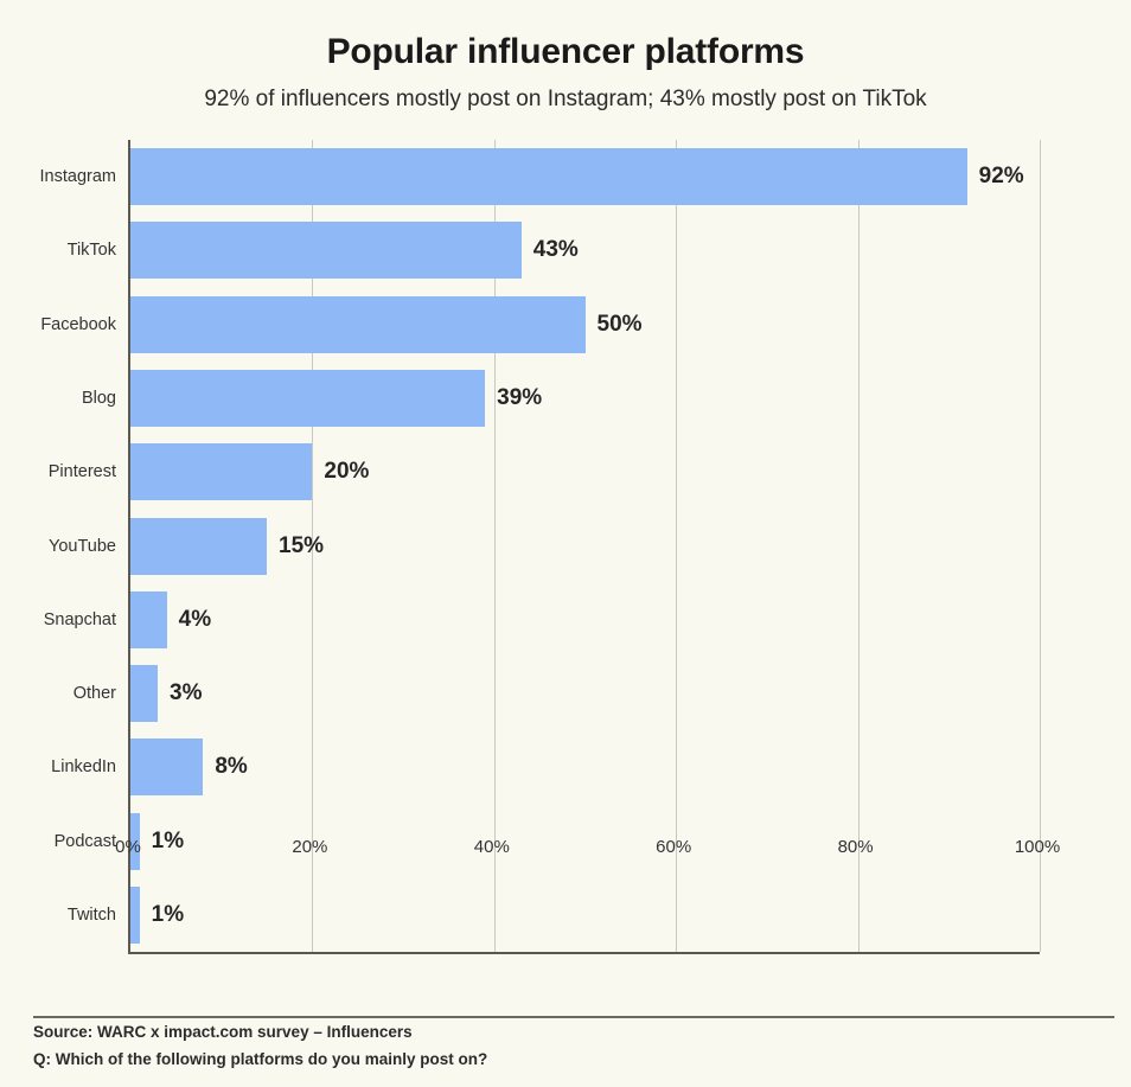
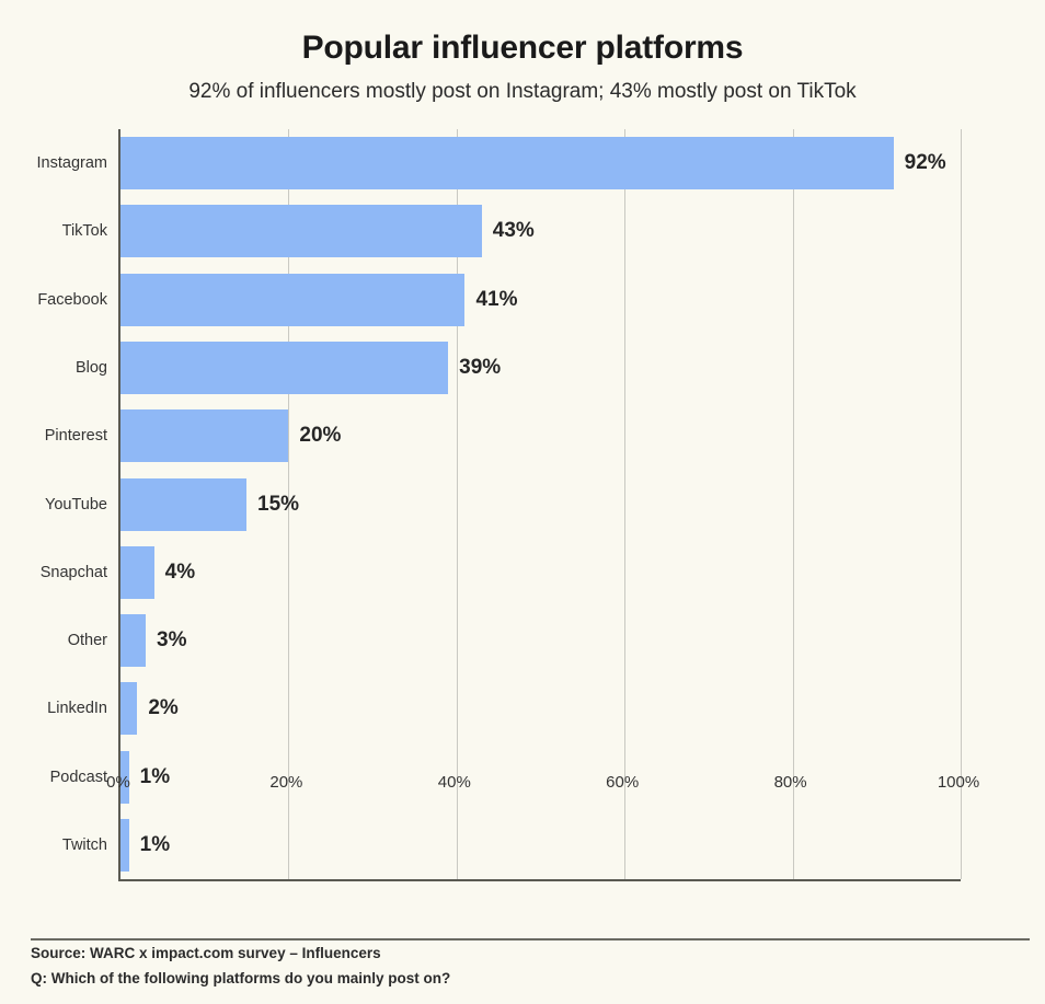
Facebook: 50% -> 41%
LinkedIn: 8% -> 2%
